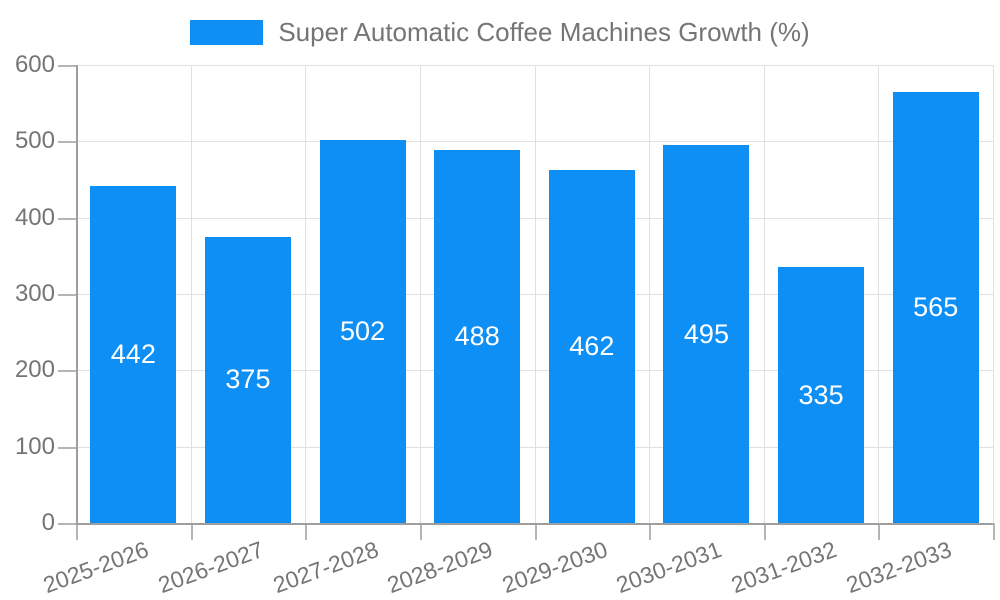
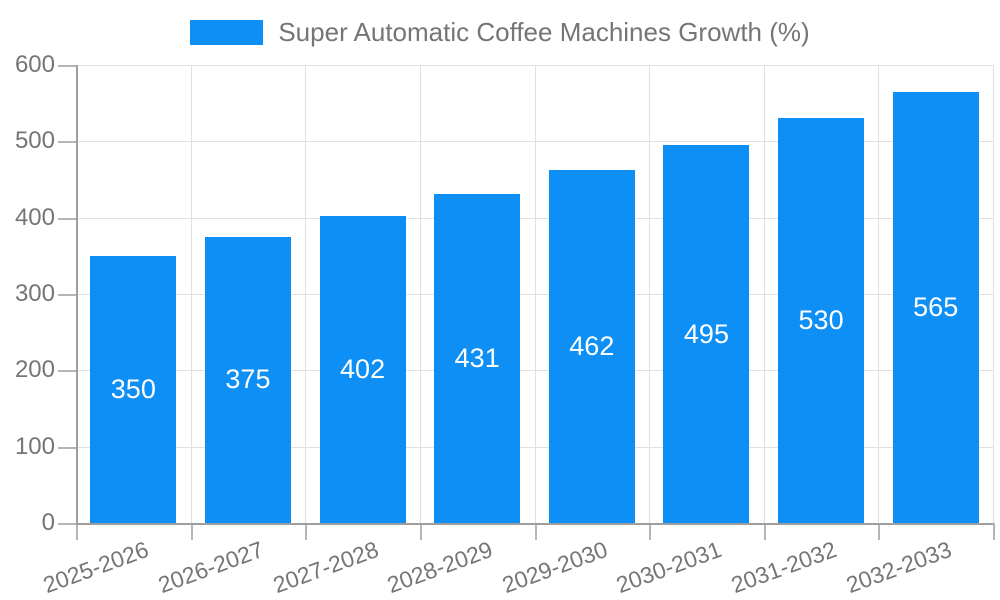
2025-2026: 442 -> 350
2027-2028: 502 -> 402
2028-2029: 488 -> 431
2031-2032: 335 -> 530
